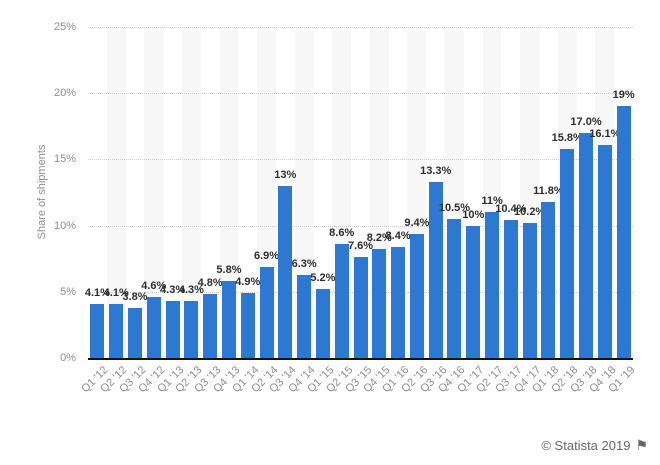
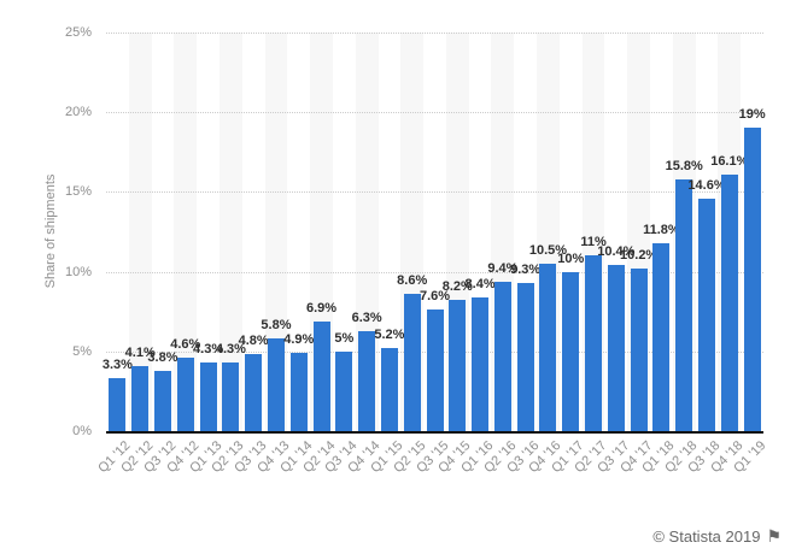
Q1 '12: 4.1% -> 3.3%
Q3 '14: 13% -> 5%
Q3 '16: 13.3% -> 9.3%
Q3 '18: 17.0% -> 14.6%
